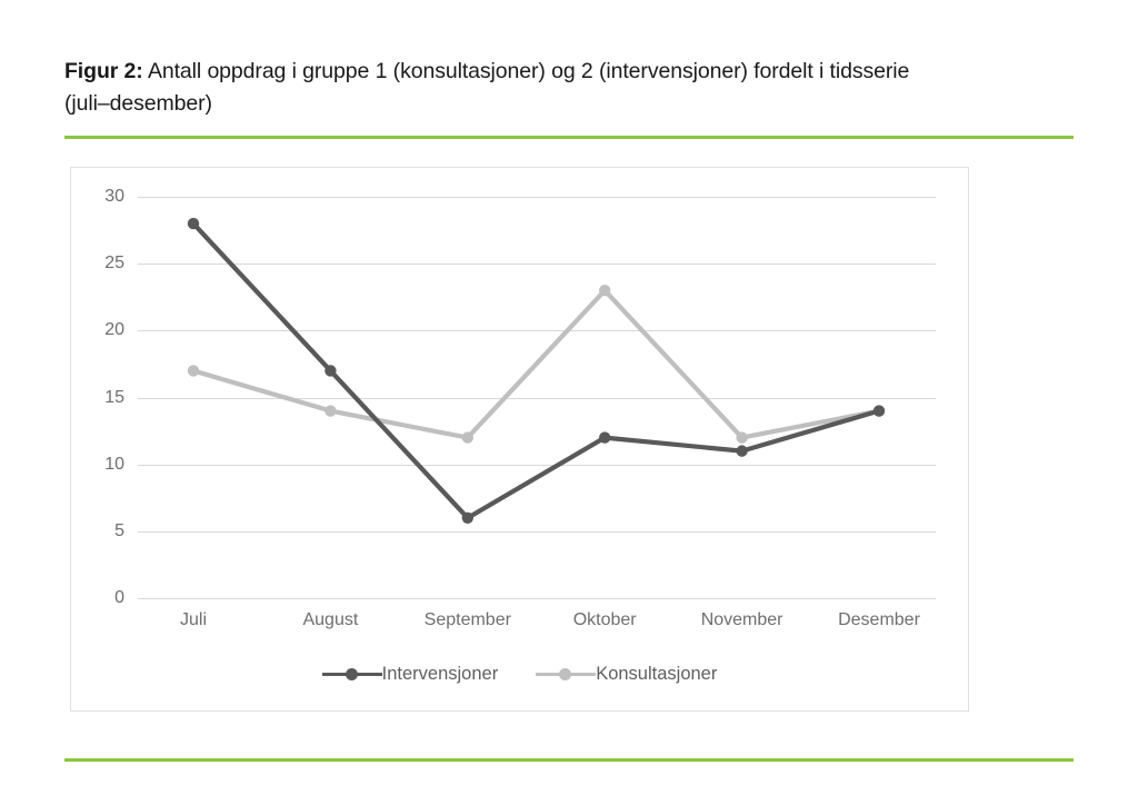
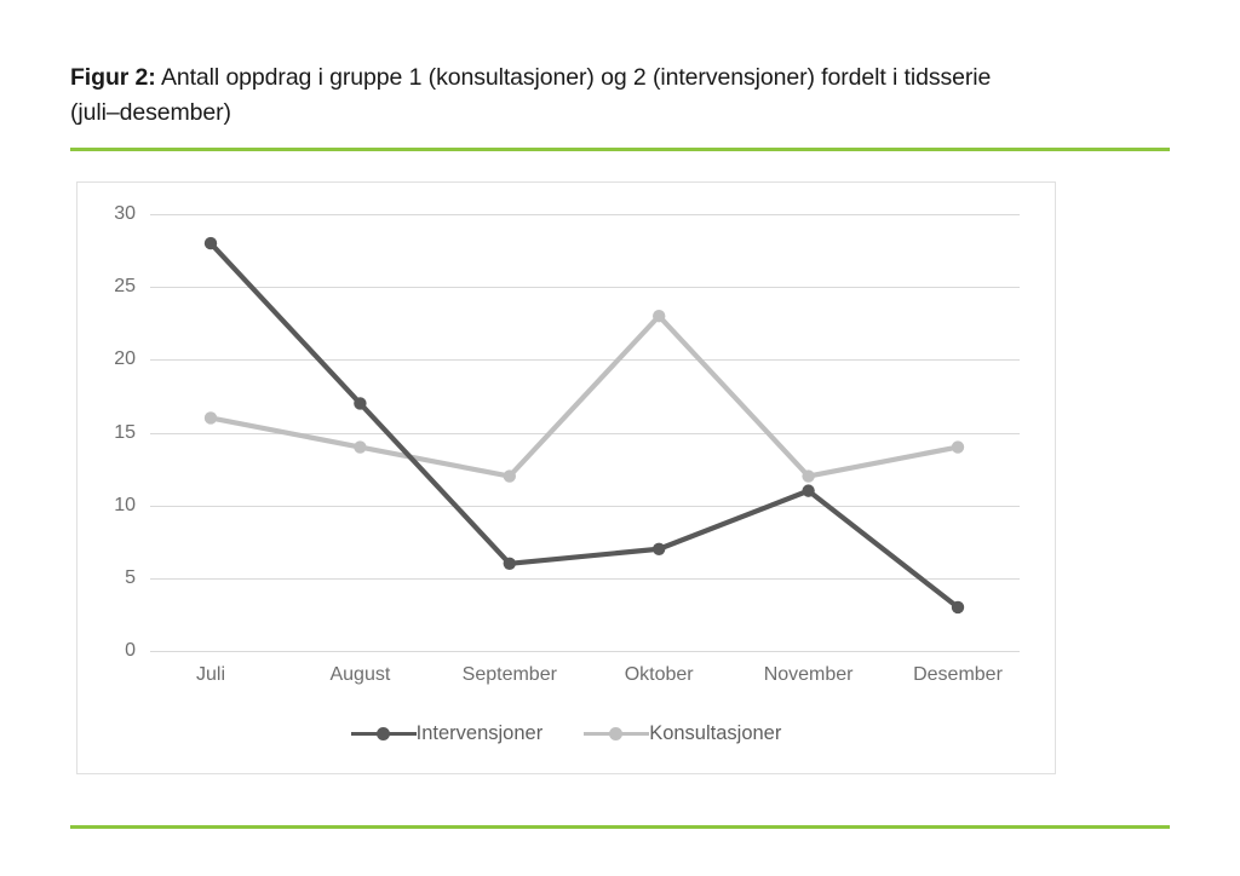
Konsultasjoner/Juli: 17 -> 16
Intervensjoner/Oktober: 12 -> 7
Intervensjoner/Desember: 14 -> 3
